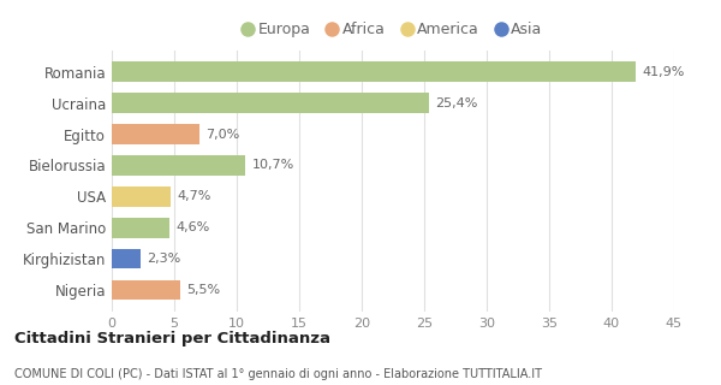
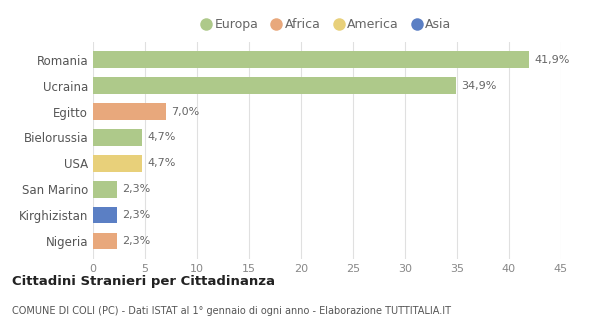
Ucraina: 25,4% -> 34,9%
Bielorussia: 10,7% -> 4,7%
San Marino: 4,6% -> 2,3%
Nigeria: 5,5% -> 2,3%
